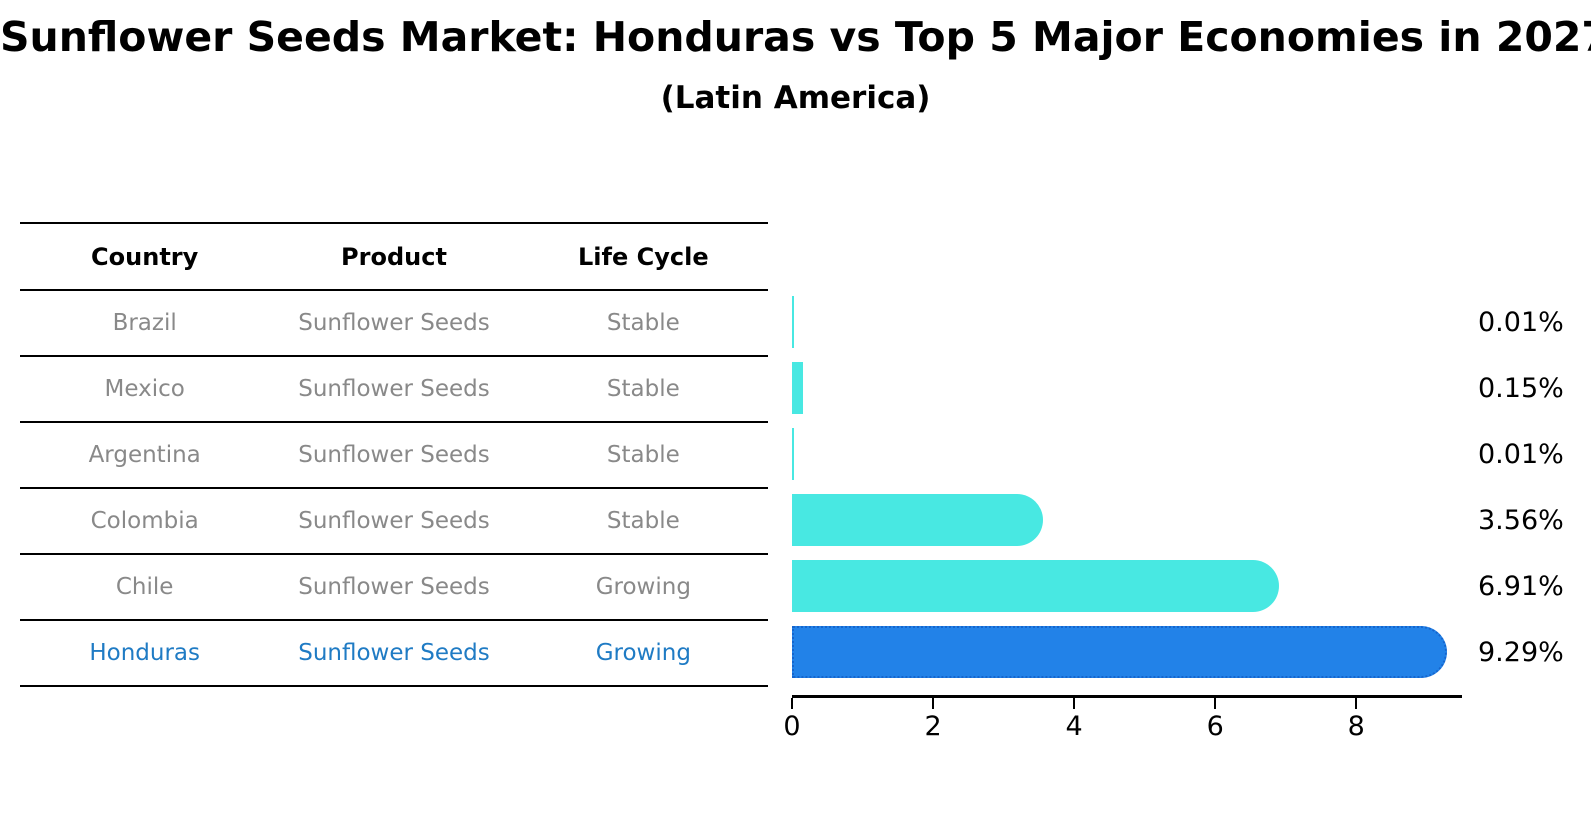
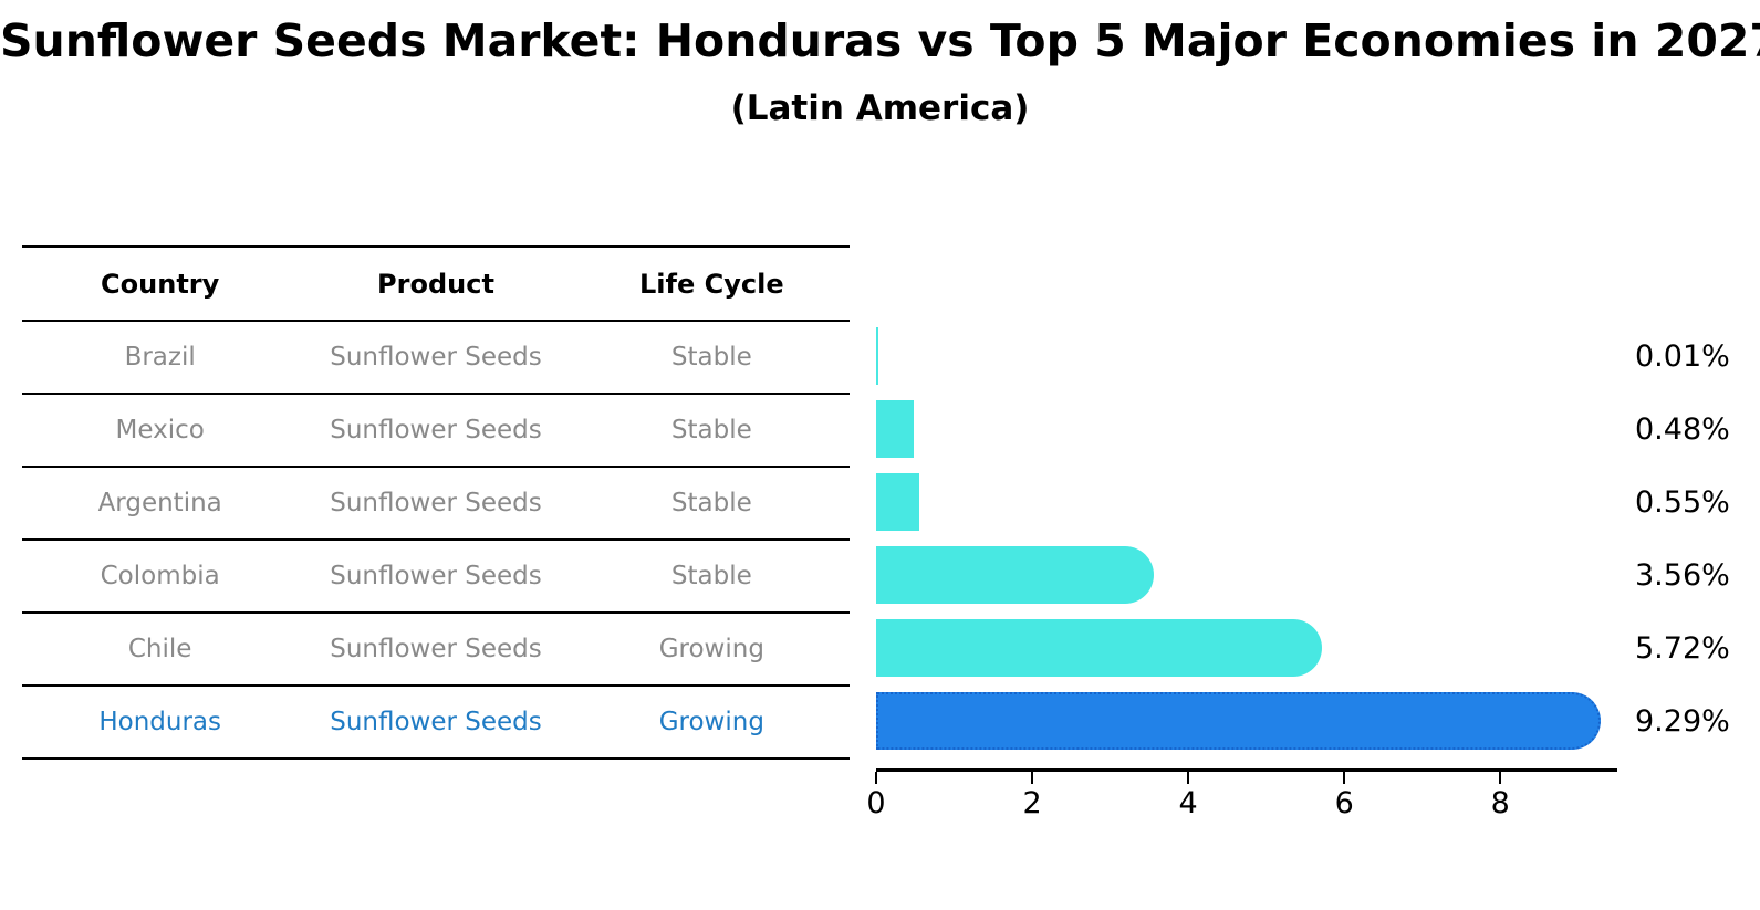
Mexico: 0.15% -> 0.48%
Argentina: 0.01% -> 0.55%
Chile: 6.91% -> 5.72%
